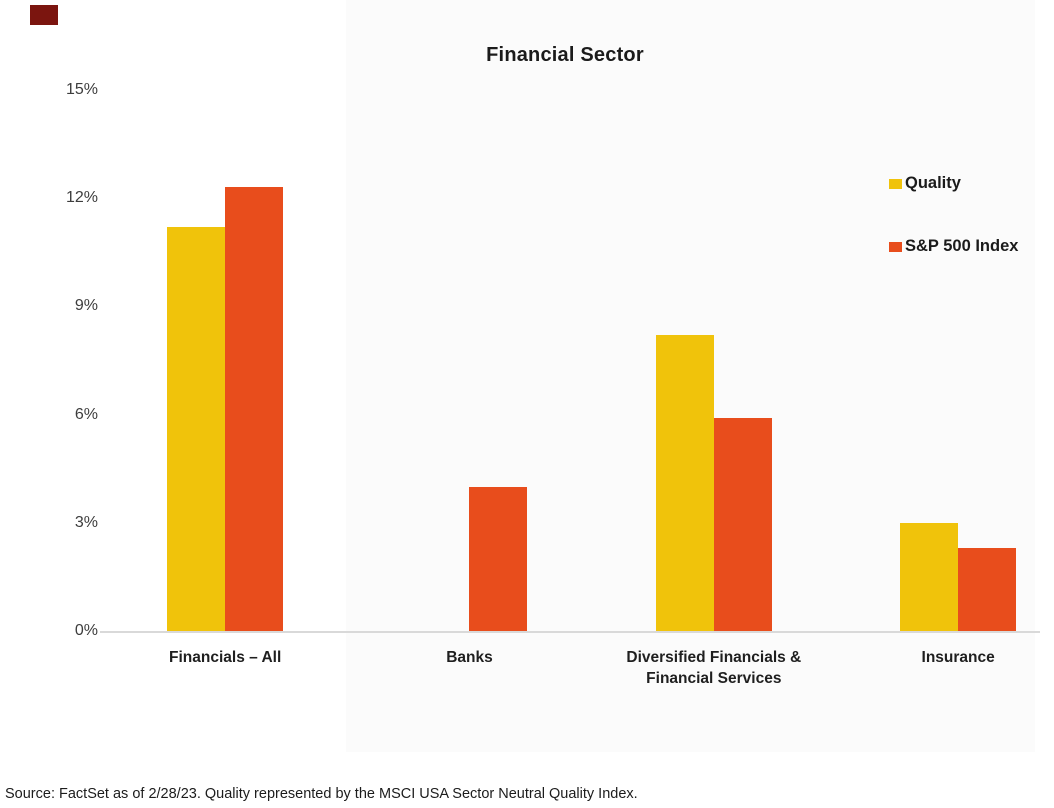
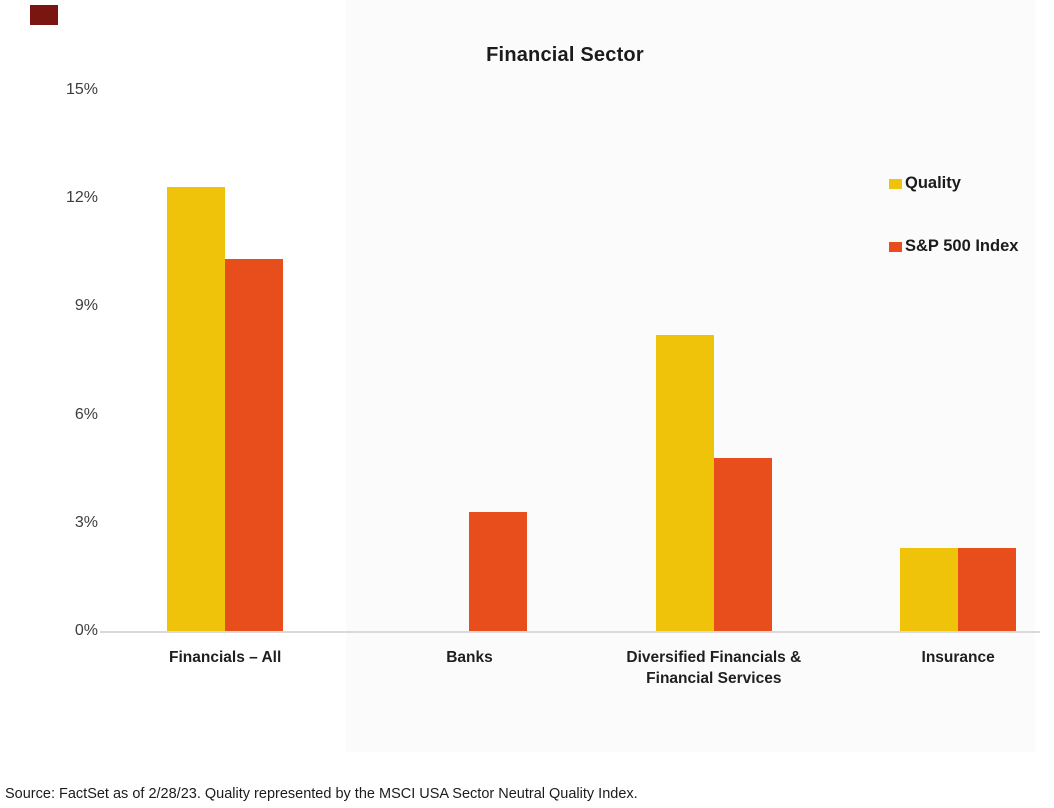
Quality/Financials – All: 11.2% -> 12.3%
S&P 500 Index/Financials – All: 12.3% -> 10.3%
S&P 500 Index/Banks: 4.0% -> 3.3%
S&P 500 Index/Diversified Financials & Financial Services: 5.9% -> 4.8%
Quality/Insurance: 3.0% -> 2.3%
